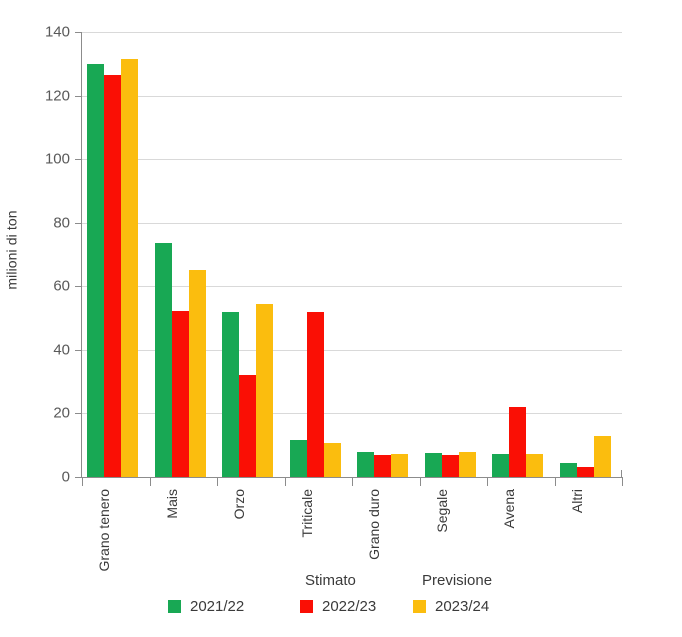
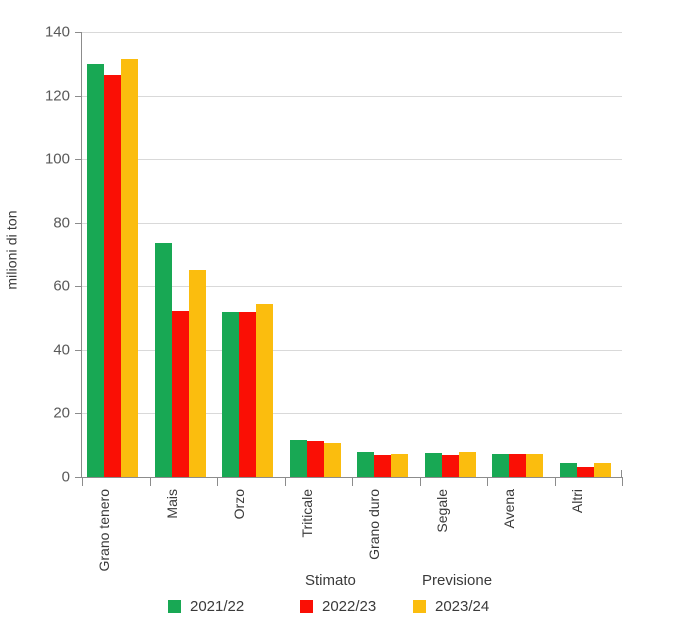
2022/23/Orzo: 32 -> 52
2022/23/Triticale: 52 -> 11
2022/23/Avena: 22 -> 7
2023/24/Altri: 13 -> 4
